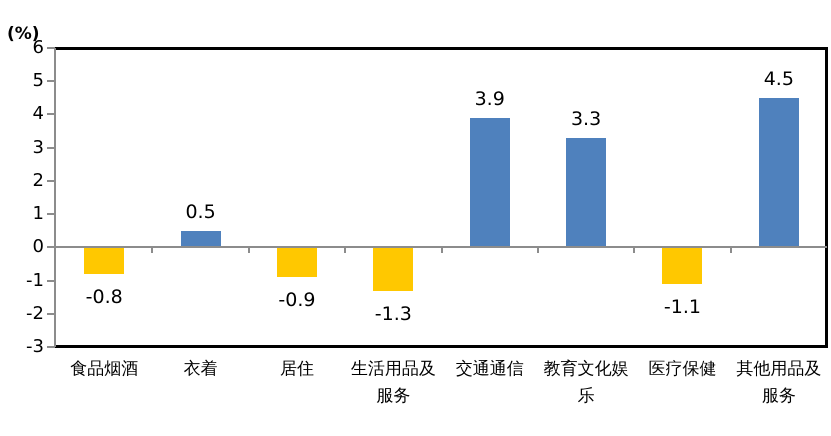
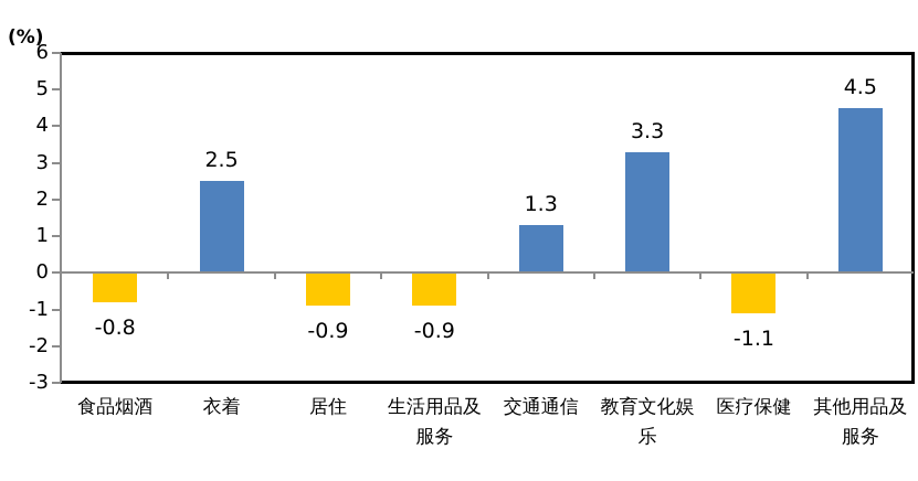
衣着: 0.5 -> 2.5
生活用品及服务: -1.3 -> -0.9
交通通信: 3.9 -> 1.3
